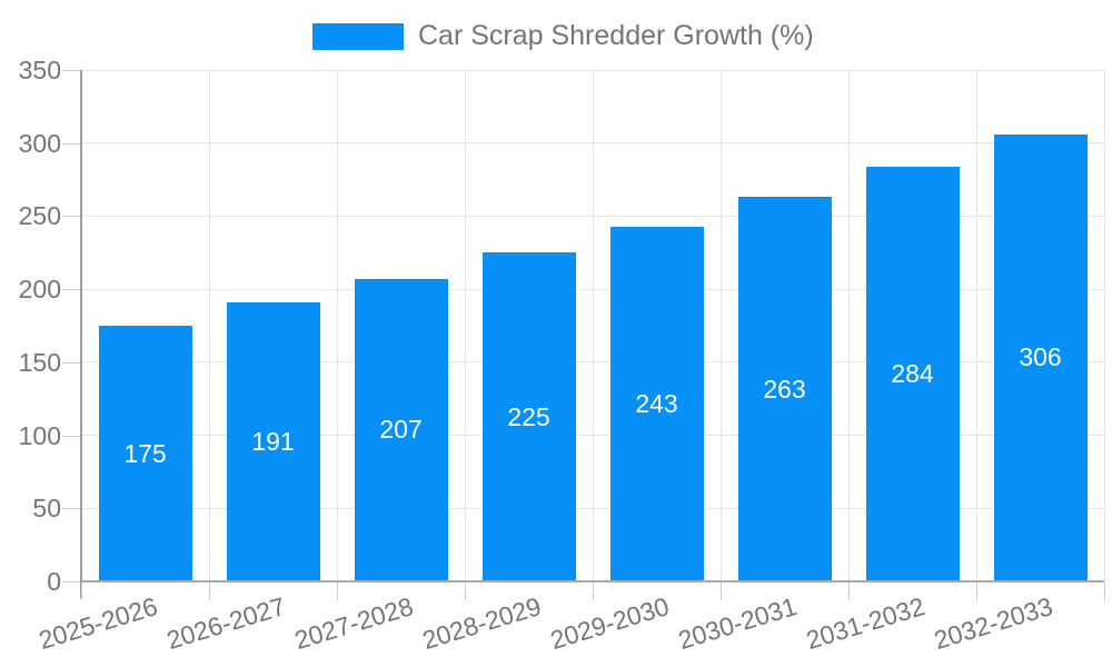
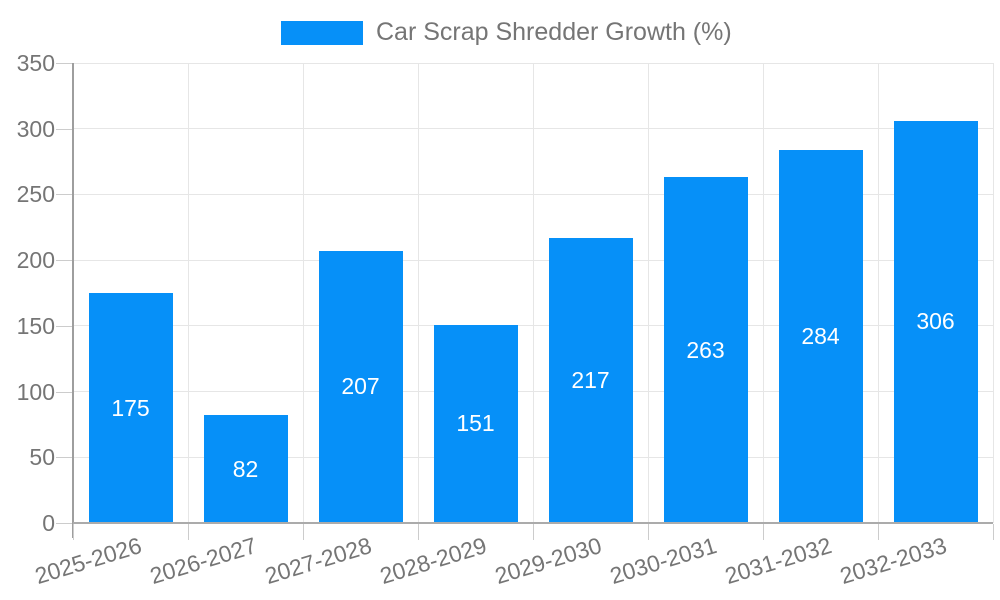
2026-2027: 191 -> 82
2028-2029: 225 -> 151
2029-2030: 243 -> 217
